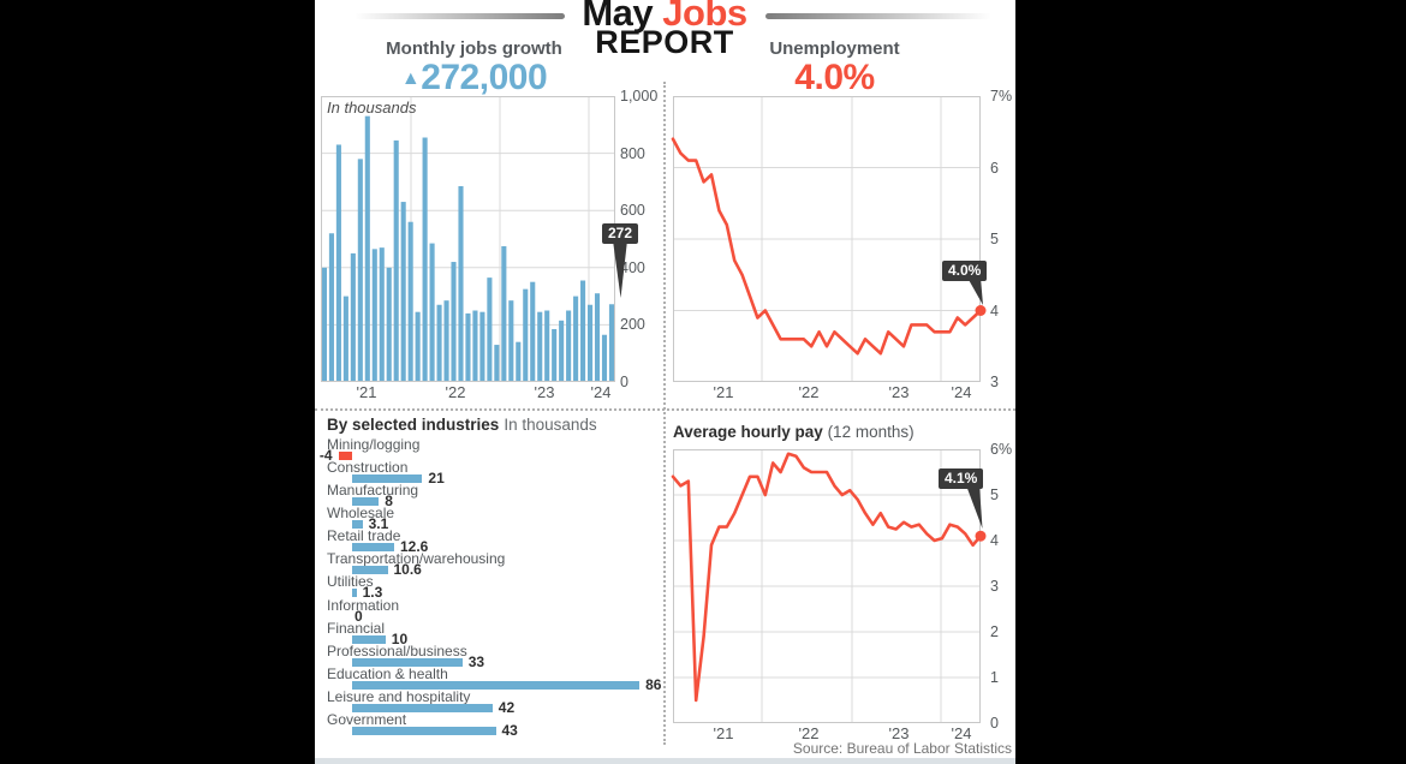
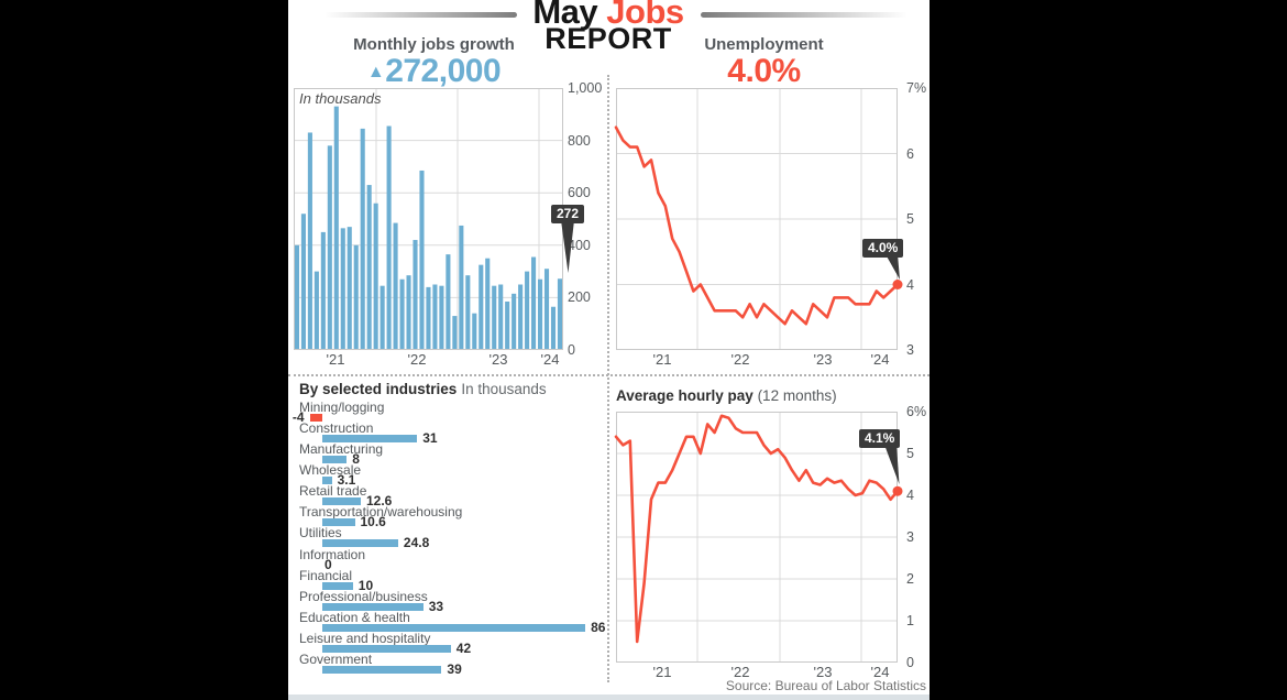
By selected industries/Construction: 21 -> 31
By selected industries/Utilities: 1.3 -> 24.8
By selected industries/Government: 43 -> 39
